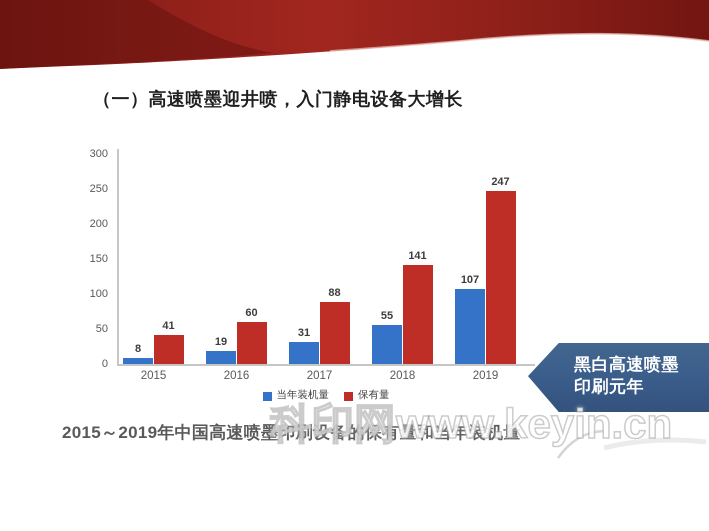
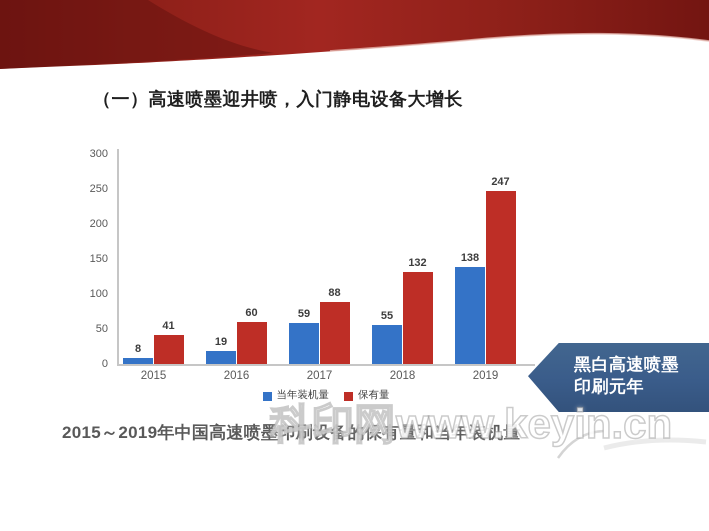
当年装机量/2017: 31 -> 59
保有量/2018: 141 -> 132
当年装机量/2019: 107 -> 138
